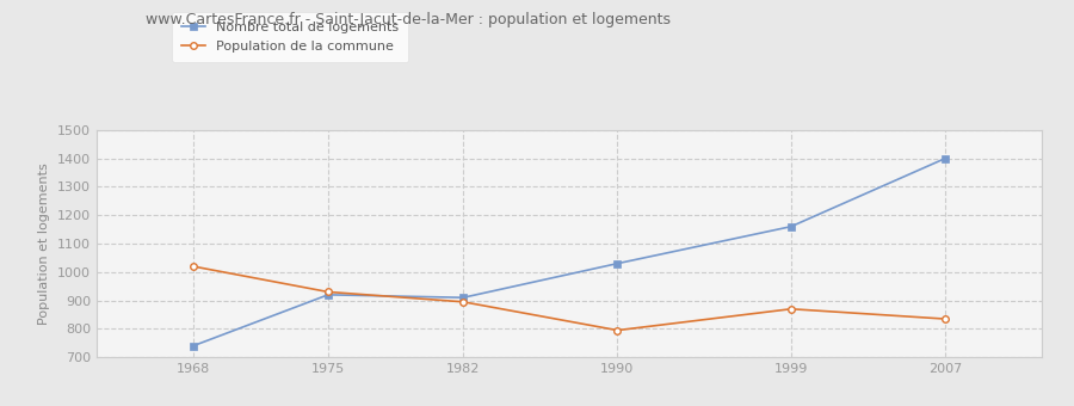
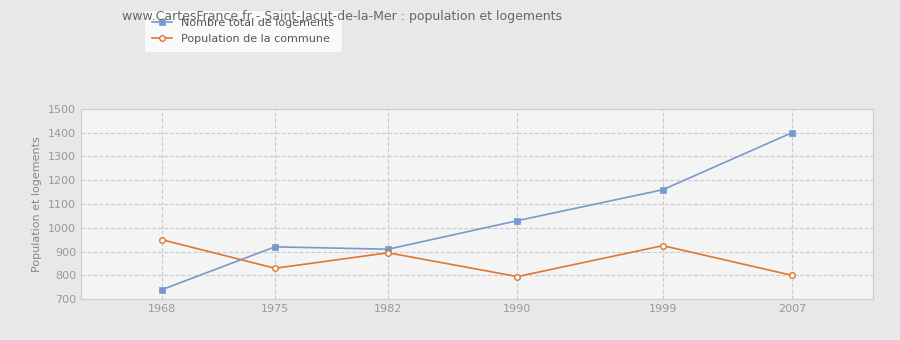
Population de la commune/1968: 1020 -> 950
Population de la commune/1975: 930 -> 830
Population de la commune/1999: 870 -> 925
Population de la commune/2007: 835 -> 800
